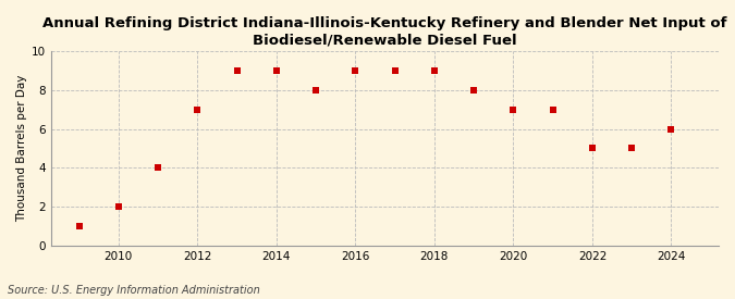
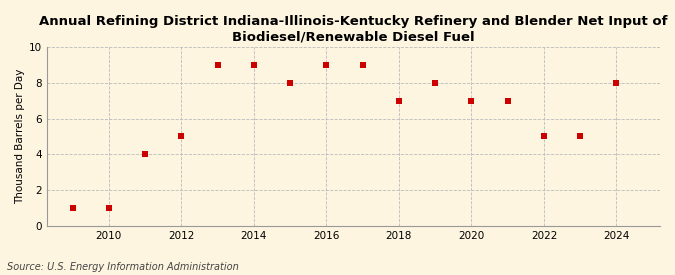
2010: 2 -> 1
2012: 7 -> 5
2018: 9 -> 7
2024: 6 -> 8
